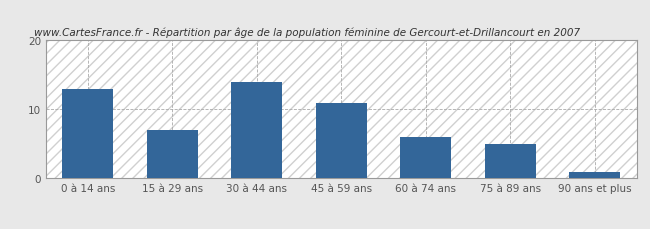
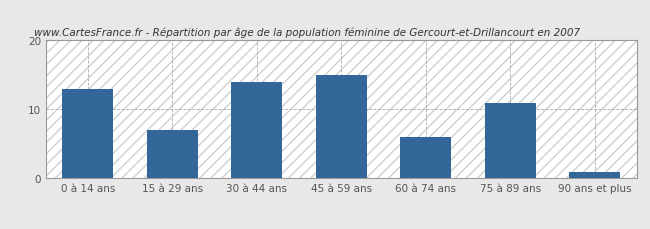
45 à 59 ans: 11 -> 15
75 à 89 ans: 5 -> 11
